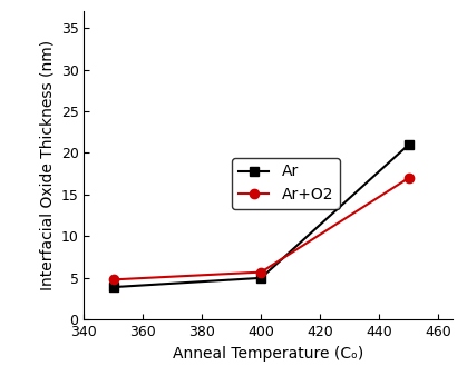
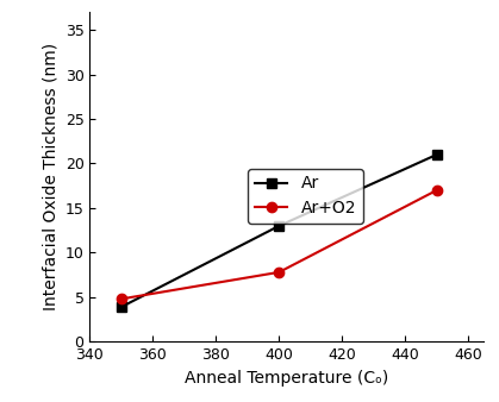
Ar/400: 5.0 -> 13.0
Ar+O2/400: 5.7 -> 7.8
